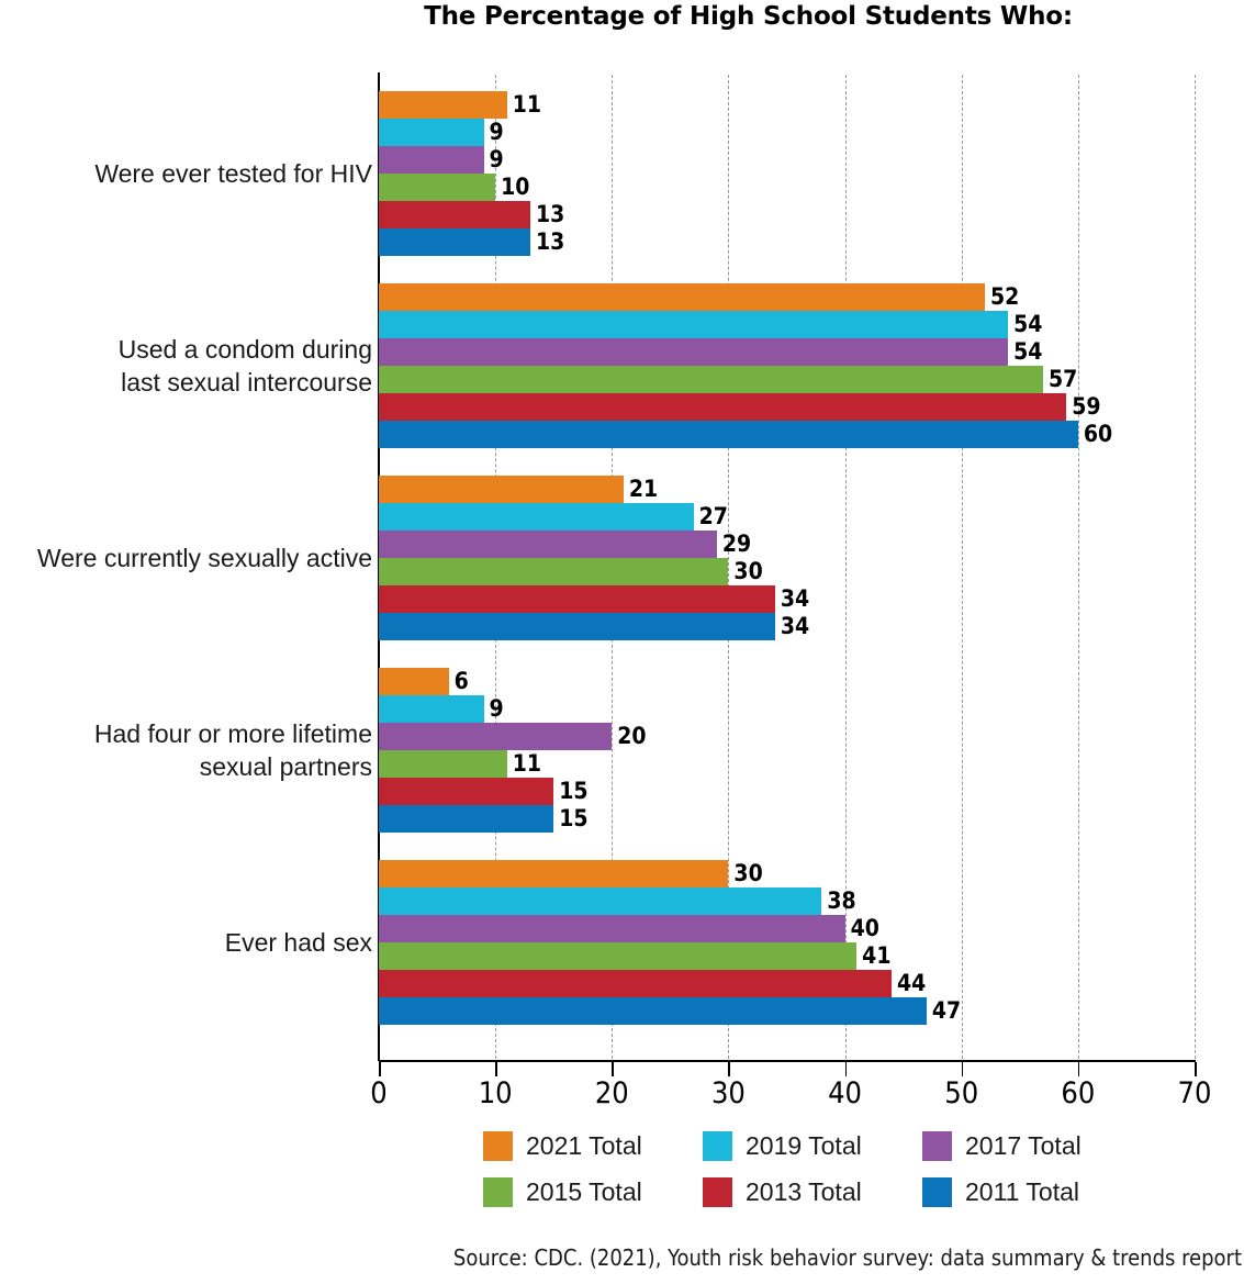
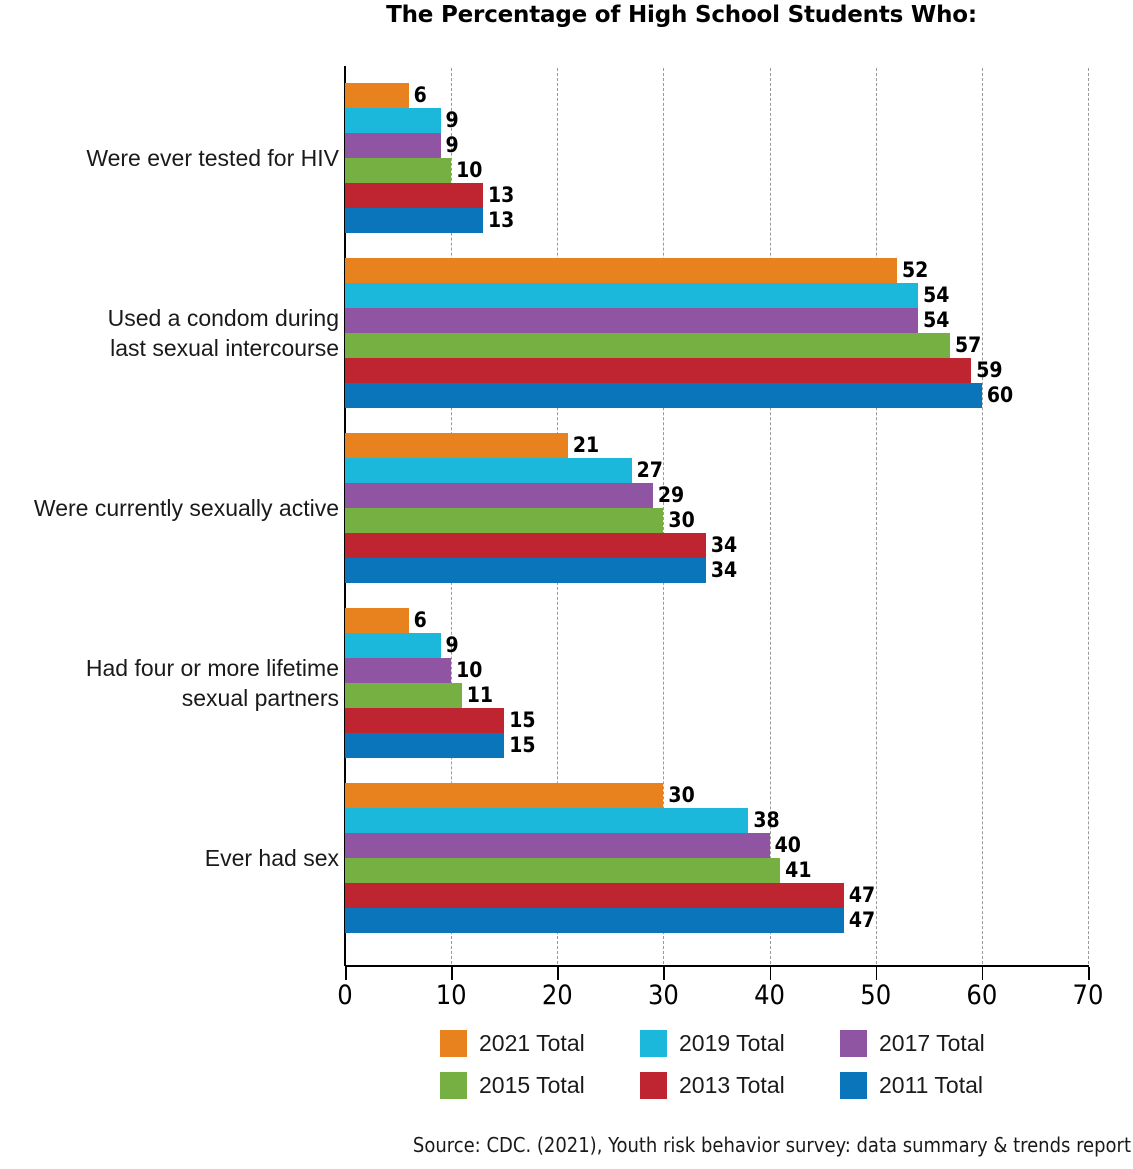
2021 Total/Were ever tested for HIV: 11 -> 6
2017 Total/Had four or more lifetime sexual partners: 20 -> 10
2013 Total/Ever had sex: 44 -> 47
